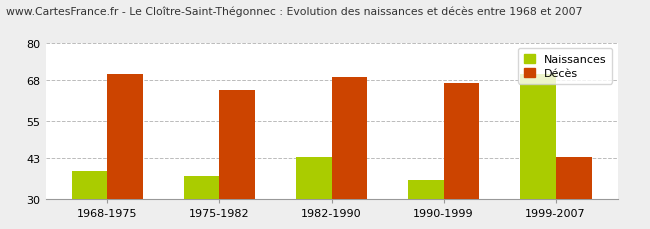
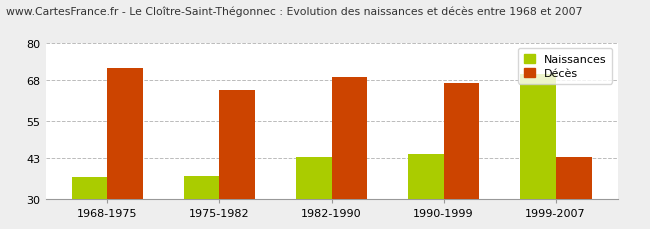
Naissances/1968-1975: 39.0 -> 37.0
Décès/1968-1975: 70.0 -> 72.0
Naissances/1990-1999: 36.0 -> 44.5
